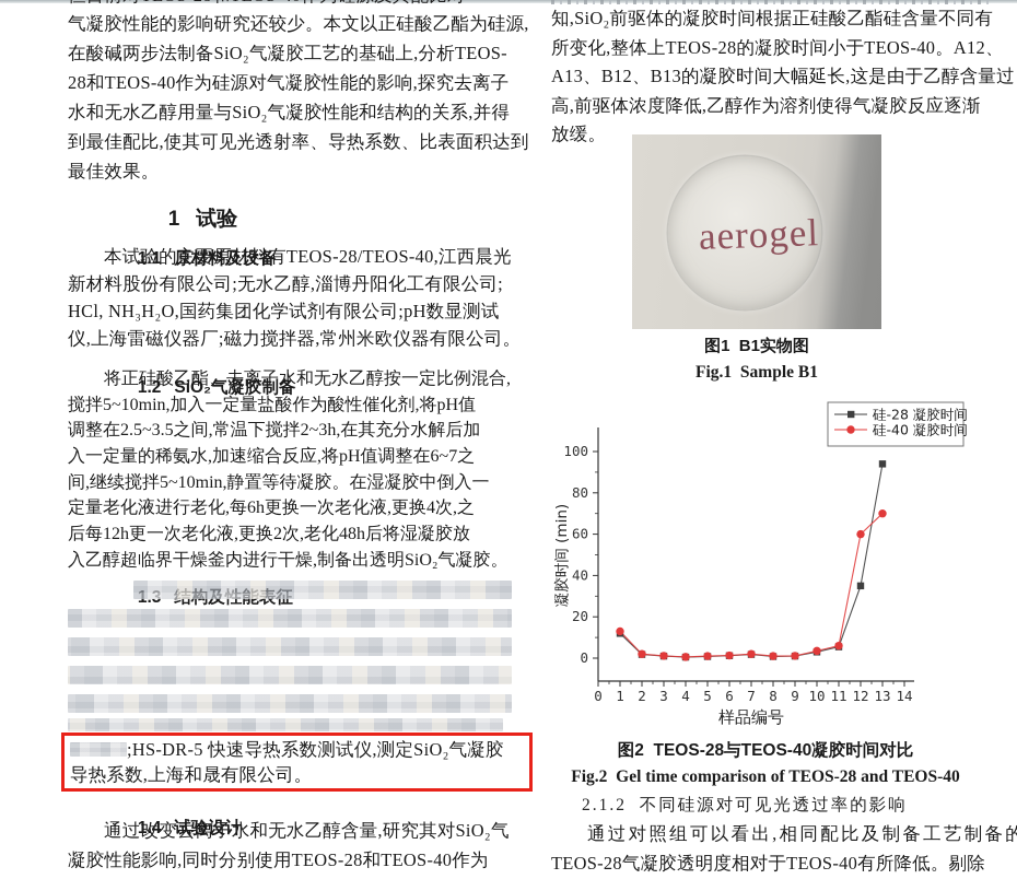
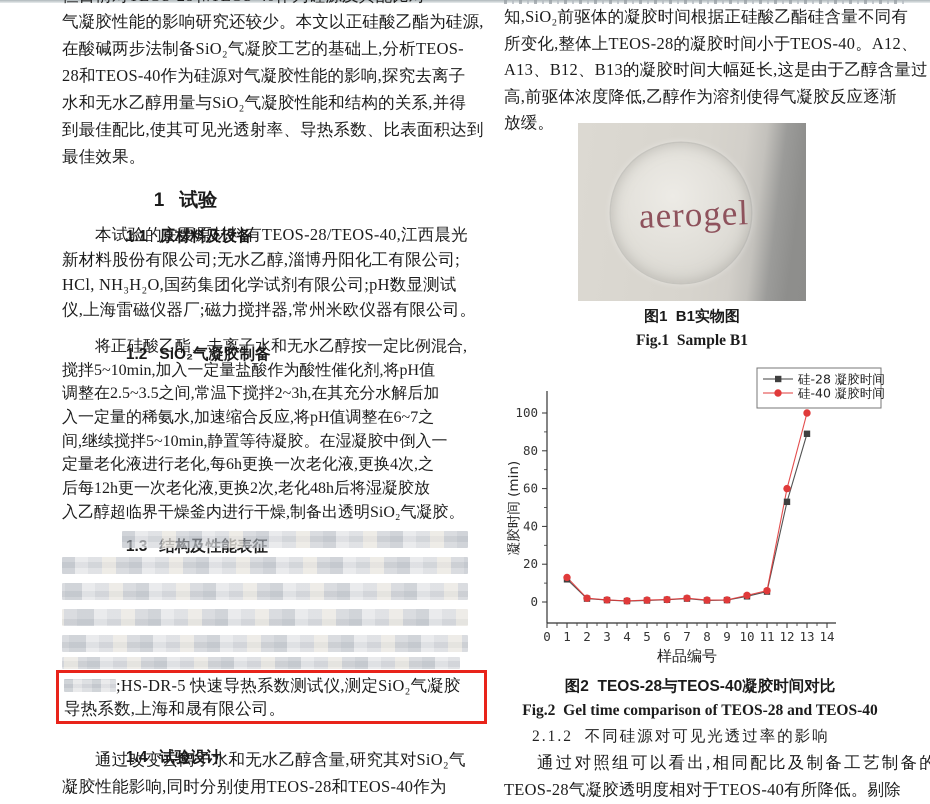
硅-28 凝胶时间/12: 35 -> 53
硅-28 凝胶时间/13: 94 -> 89
硅-40 凝胶时间/13: 70 -> 100
